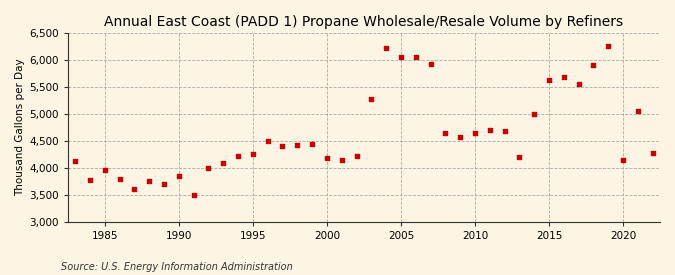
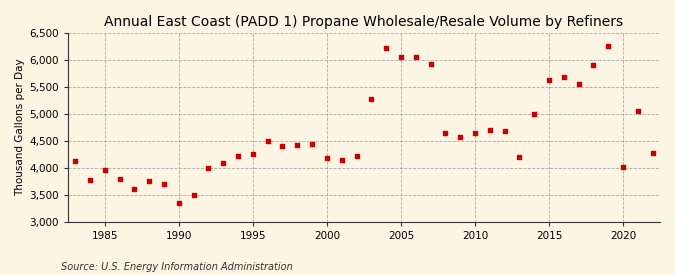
1990: 3,840 -> 3,350
2020: 4,140 -> 4,020
